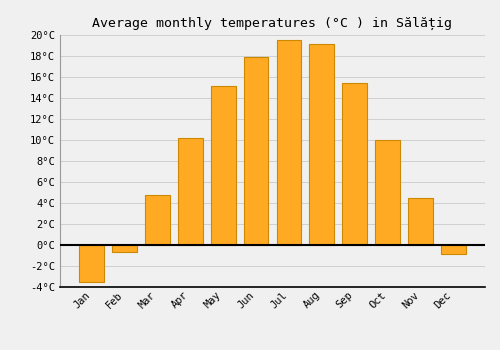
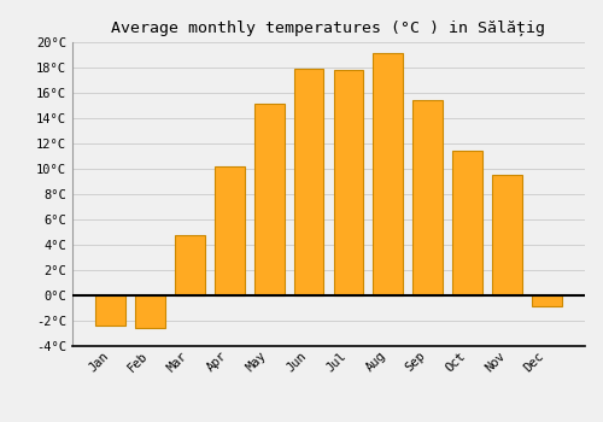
Jan: -3.5°C -> -2.4°C
Feb: -0.7°C -> -2.6°C
Jul: 19.5°C -> 17.8°C
Oct: 10.0°C -> 11.4°C
Nov: 4.5°C -> 9.5°C
